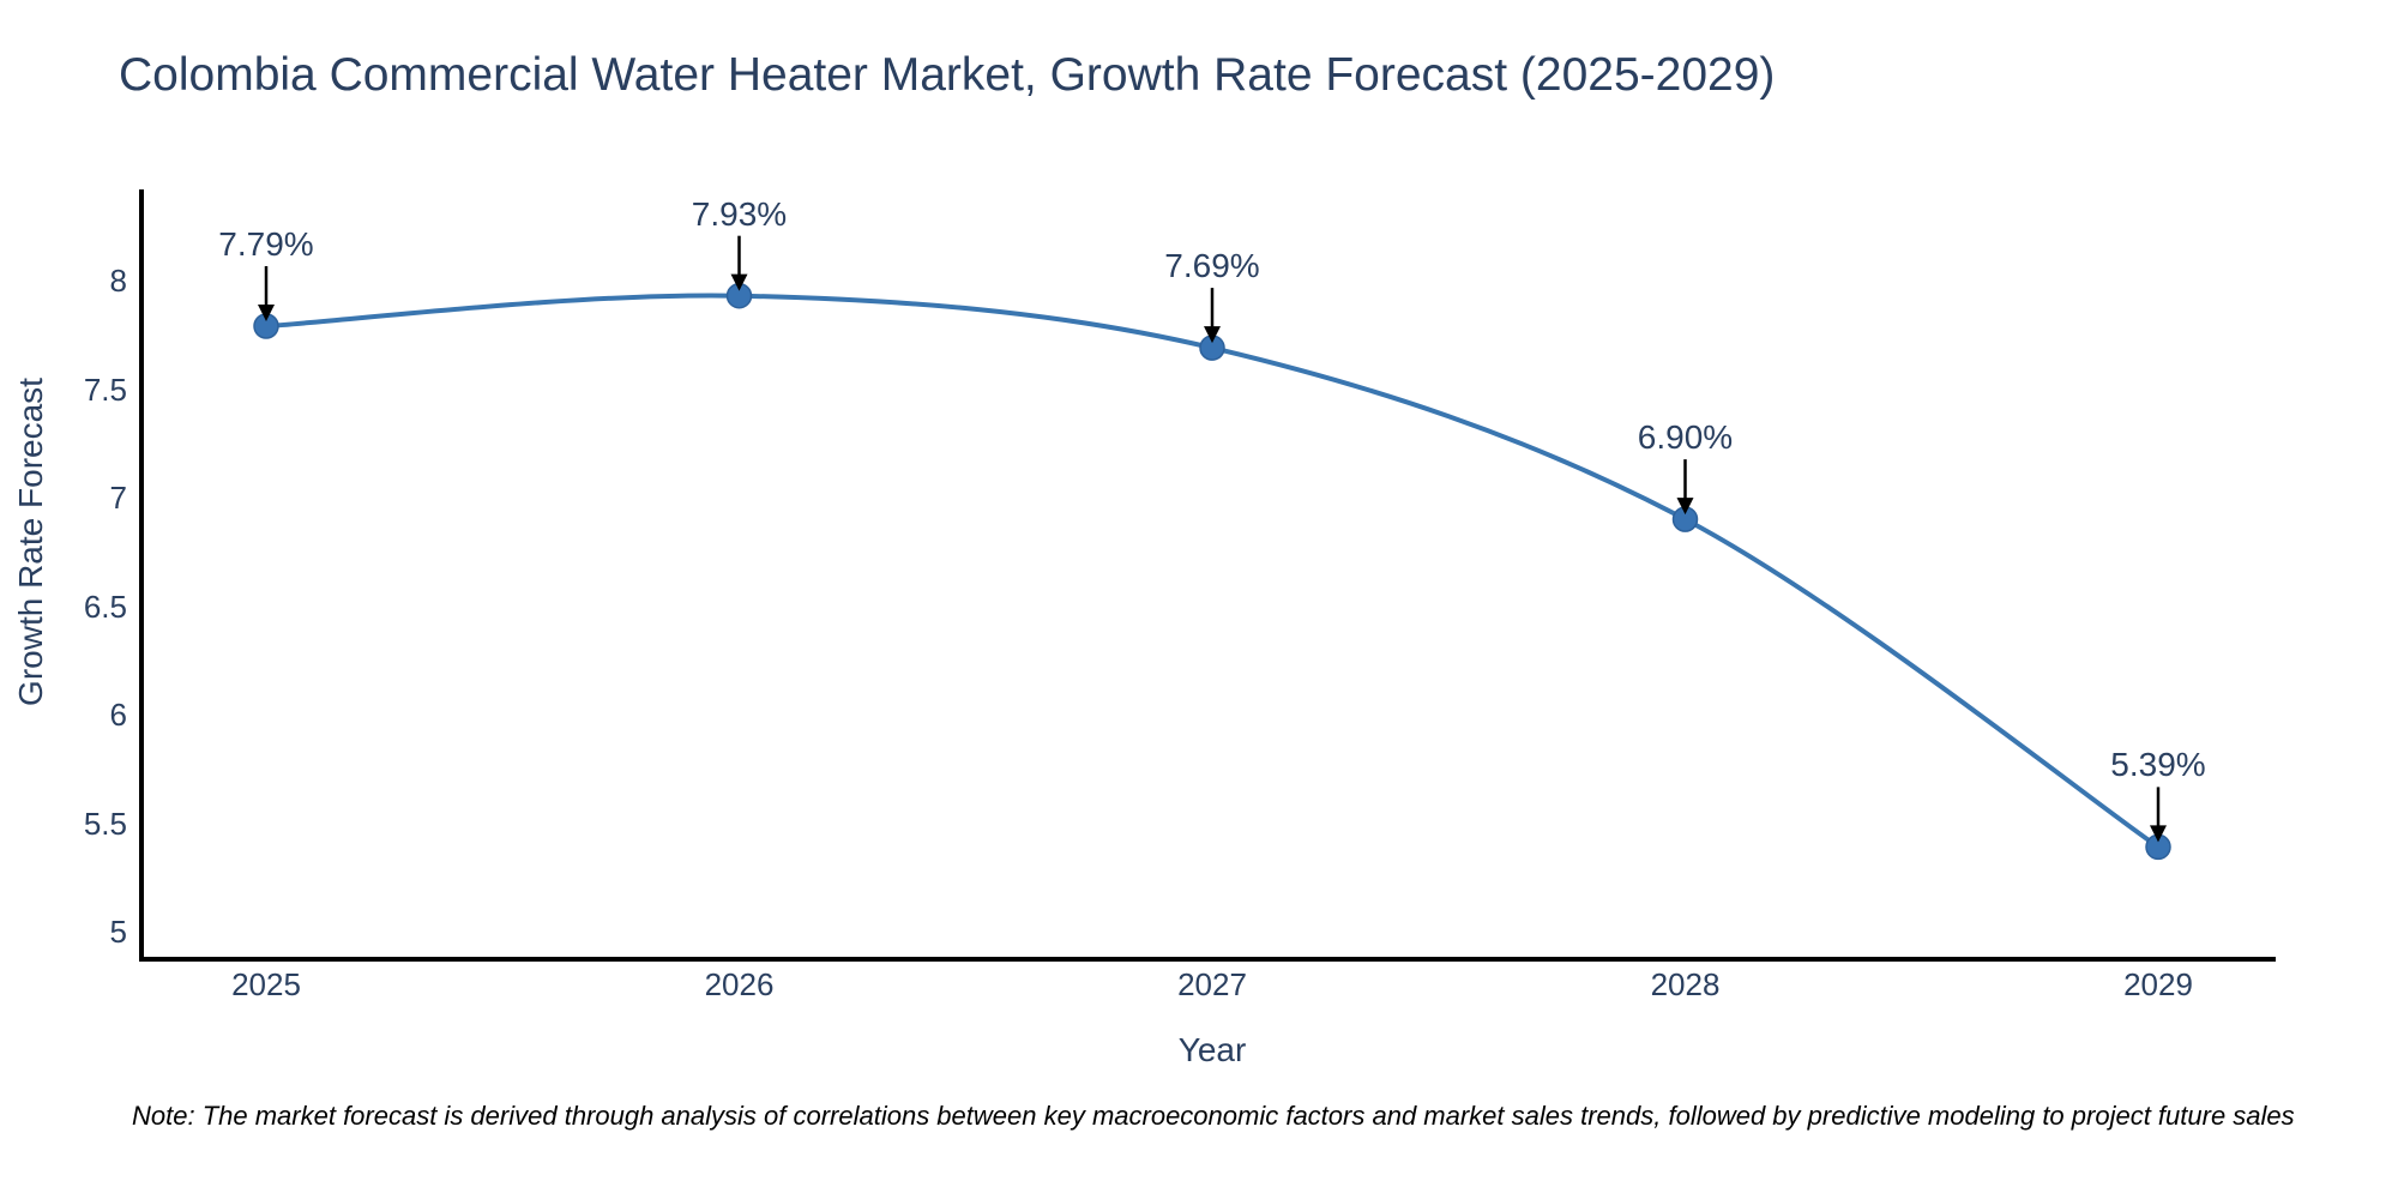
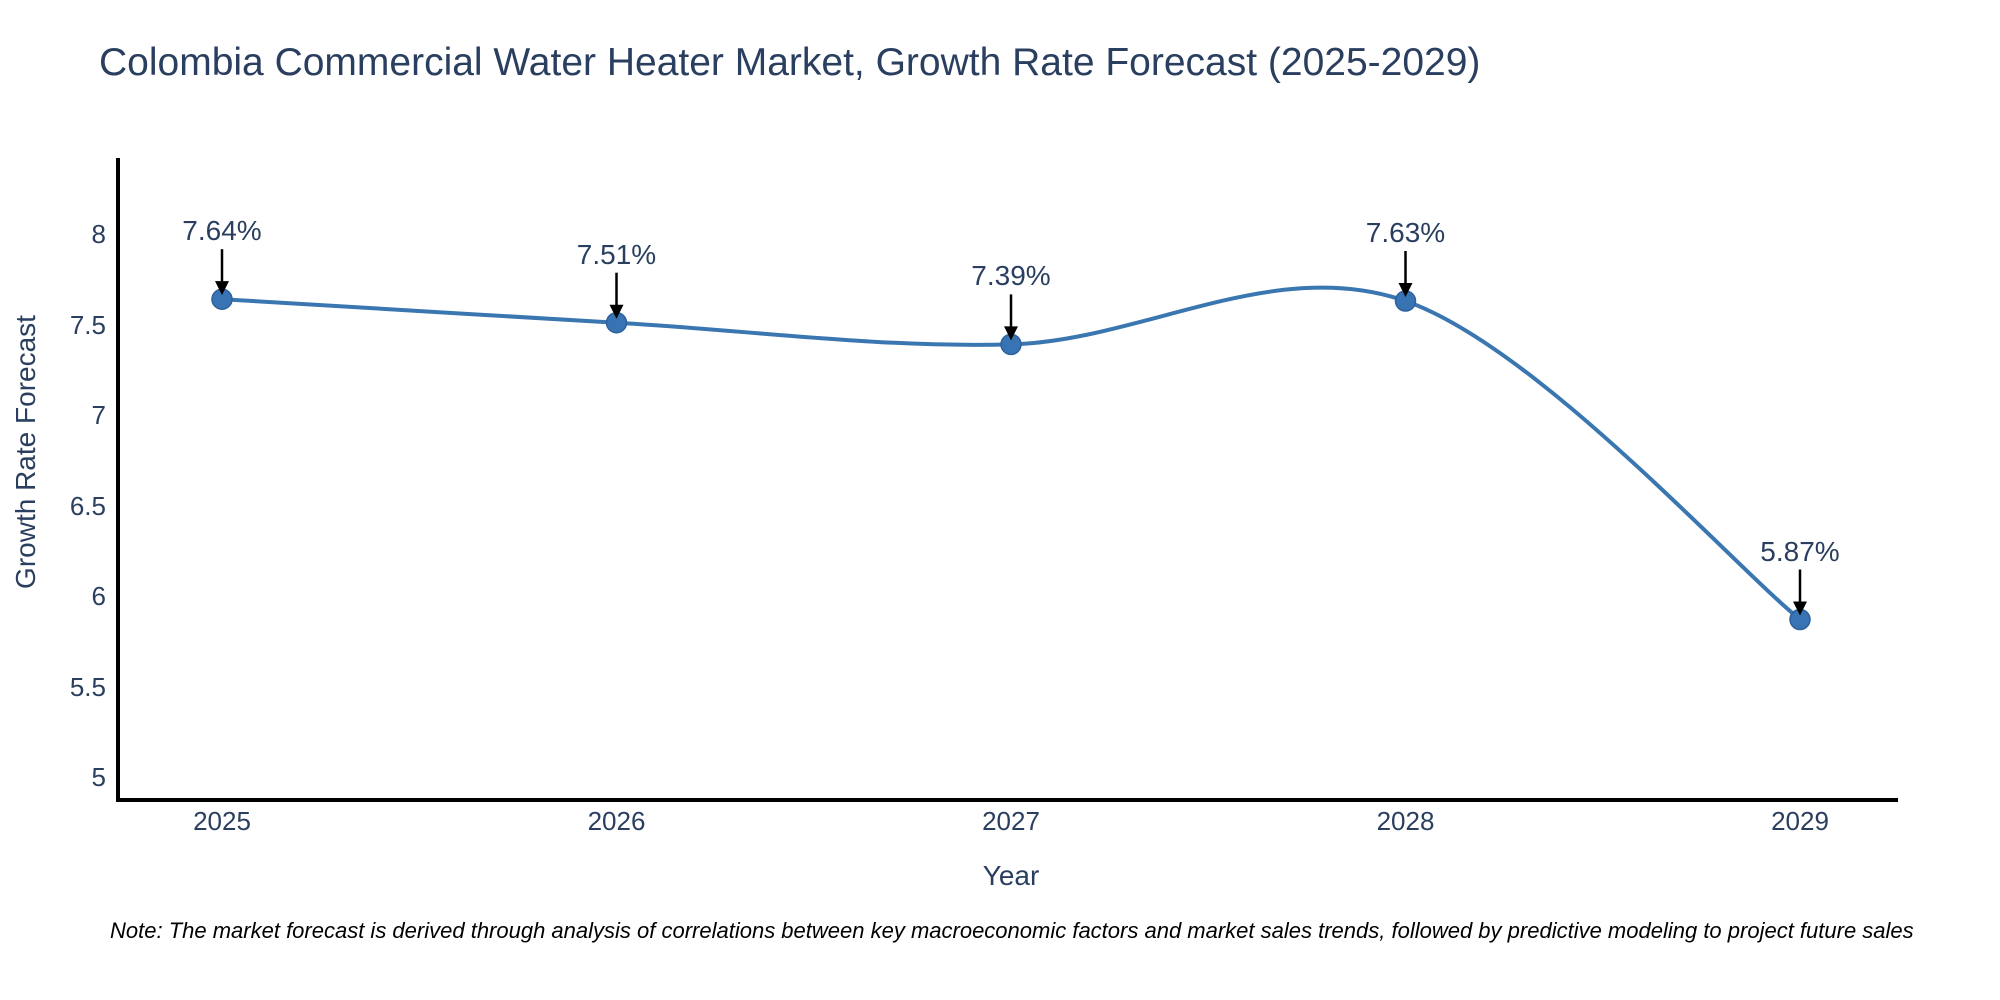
2025: 7.79% -> 7.64%
2026: 7.93% -> 7.51%
2027: 7.69% -> 7.39%
2028: 6.90% -> 7.63%
2029: 5.39% -> 5.87%
